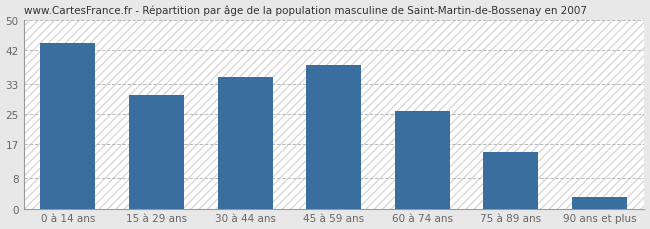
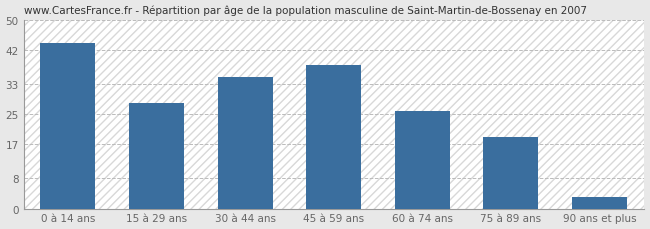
15 à 29 ans: 30 -> 28
75 à 89 ans: 15 -> 19
